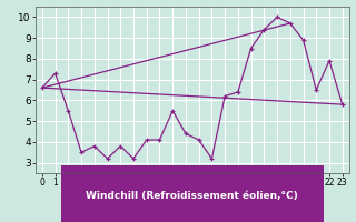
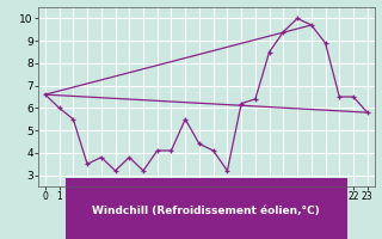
1: 7.3 -> 6.0
22: 7.9 -> 6.5
